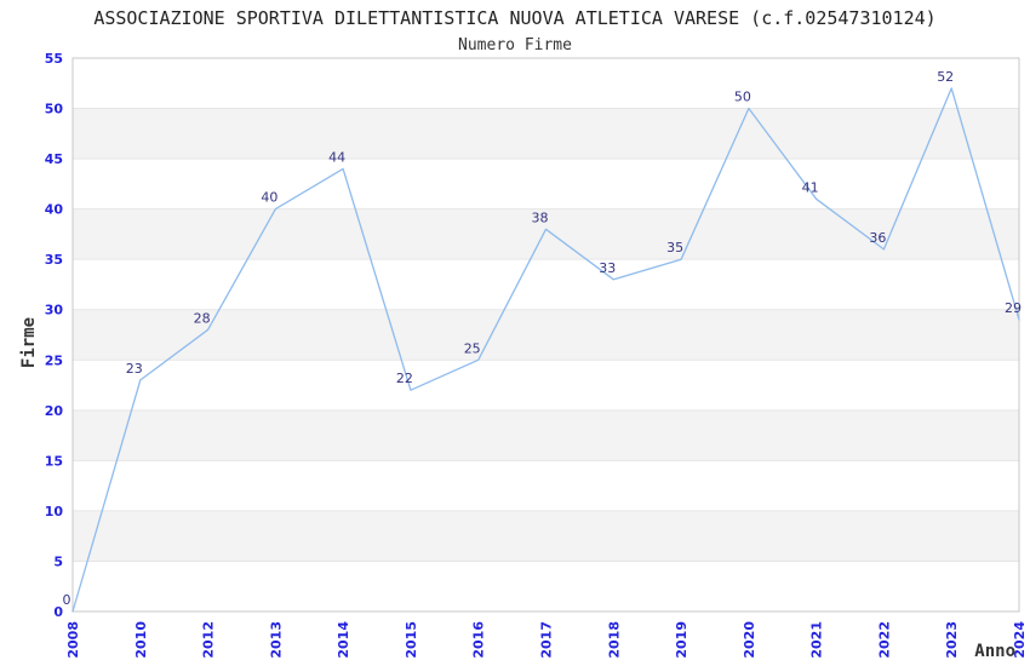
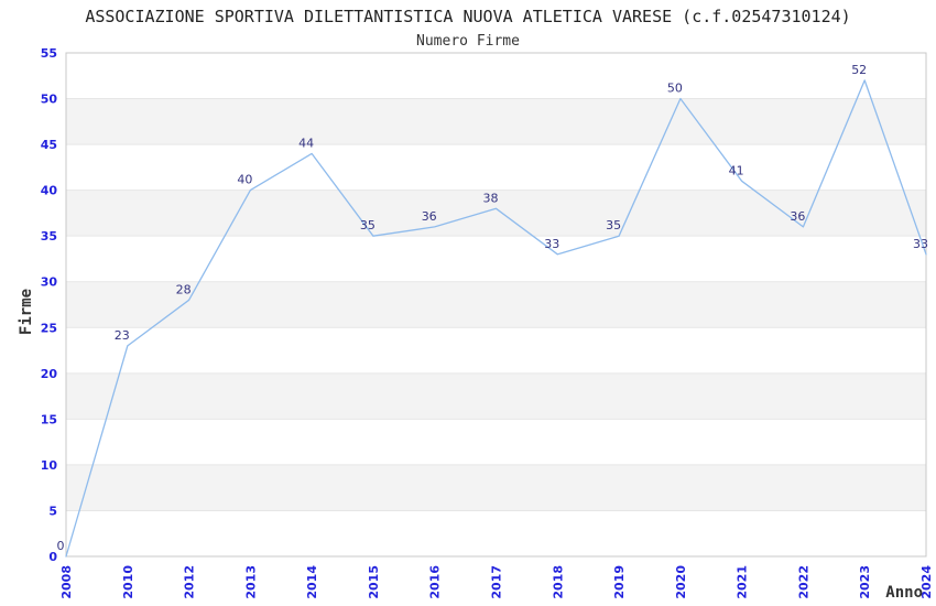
2015: 22 -> 35
2016: 25 -> 36
2024: 29 -> 33
